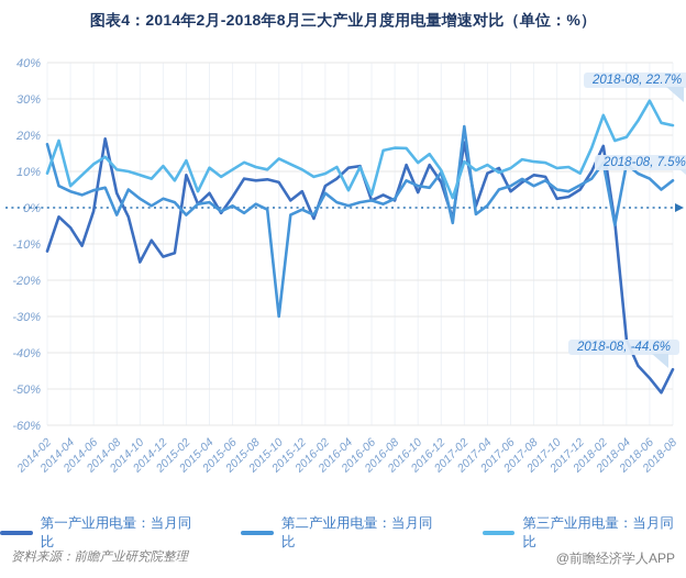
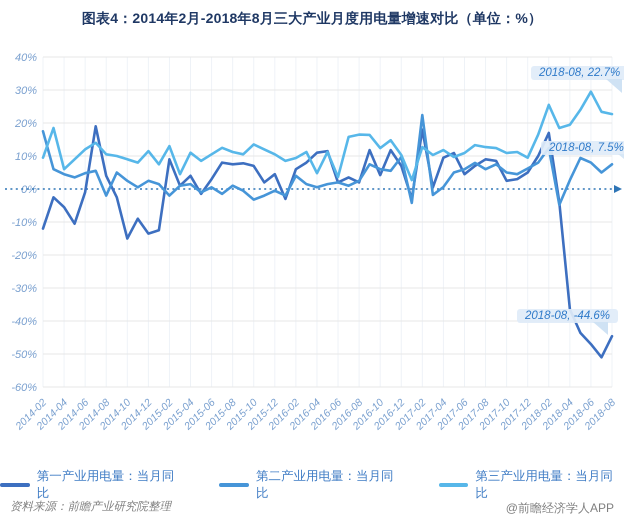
第二产业用电量：当月同比/2015-10: -30% -> -3%
第二产业用电量：当月同比/2018-04: 12% -> 3%
